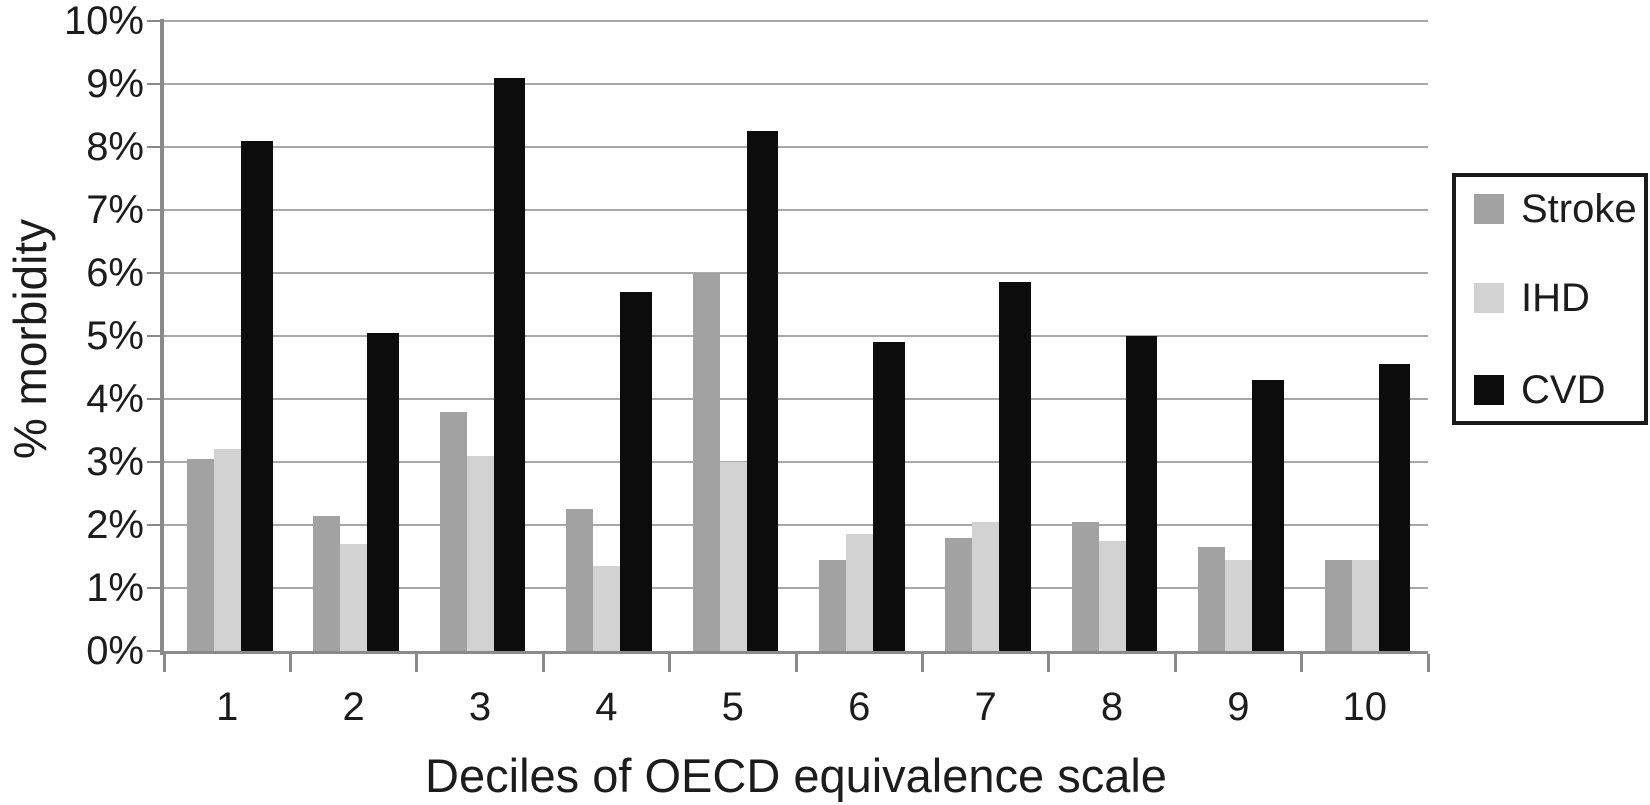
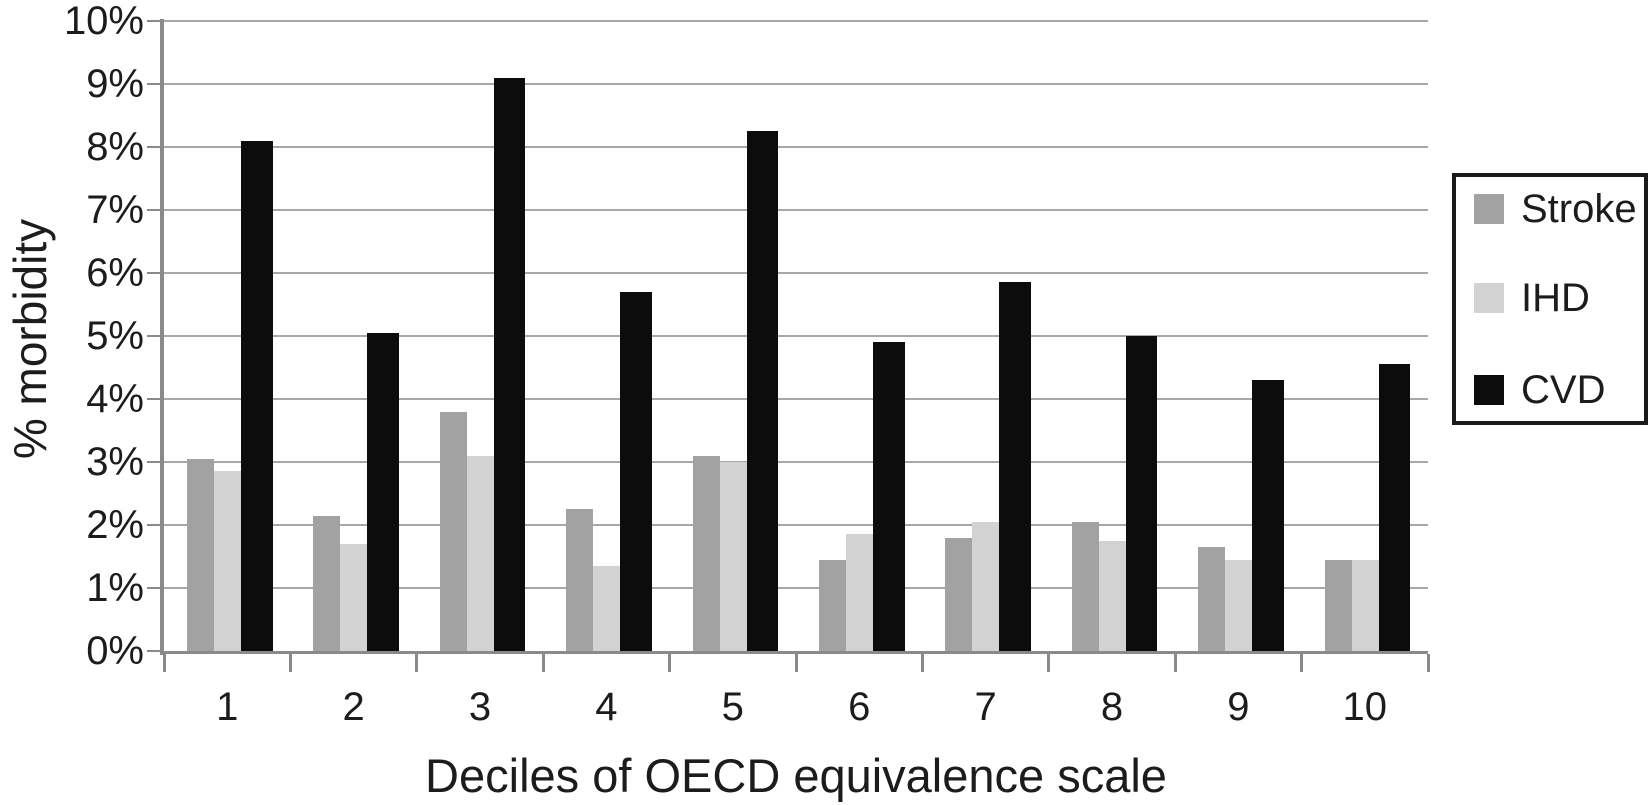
IHD/1: 3.2% -> 2.9%
Stroke/5: 6.0% -> 3.1%
